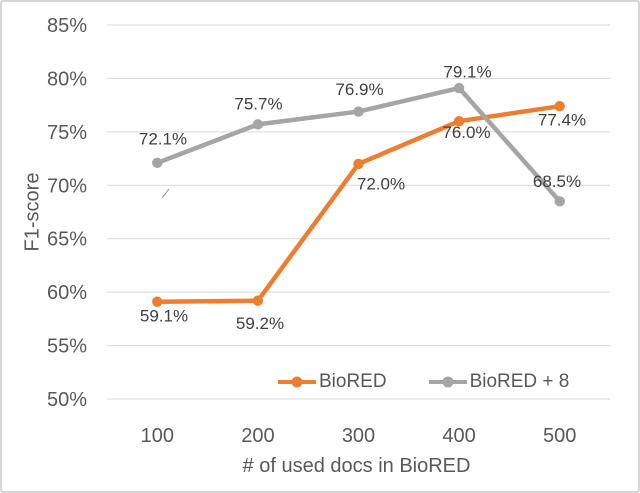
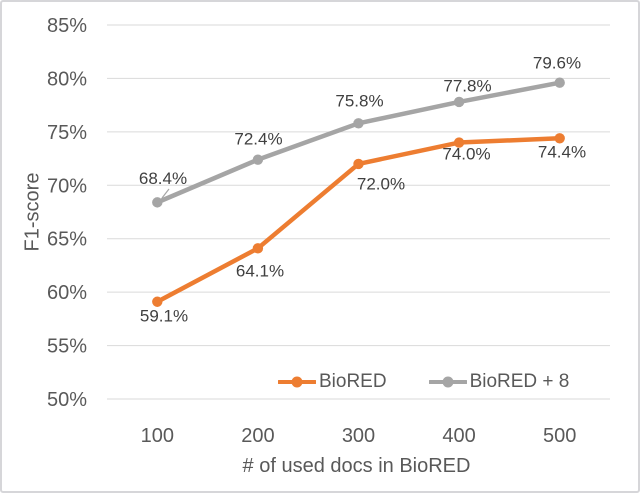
BioRED + 8/100: 72.1% -> 68.4%
BioRED/200: 59.2% -> 64.1%
BioRED + 8/200: 75.7% -> 72.4%
BioRED + 8/300: 76.9% -> 75.8%
BioRED/400: 76.0% -> 74.0%
BioRED + 8/400: 79.1% -> 77.8%
BioRED/500: 77.4% -> 74.4%
BioRED + 8/500: 68.5% -> 79.6%
